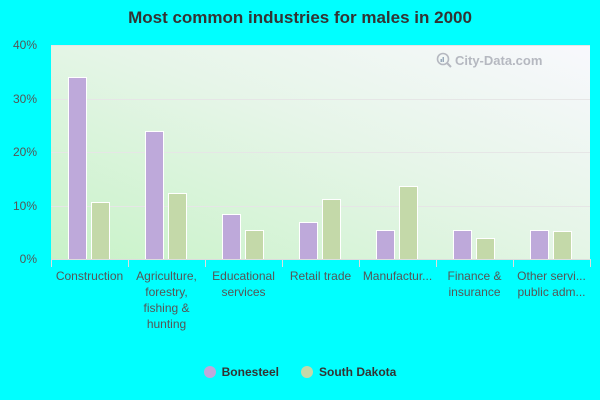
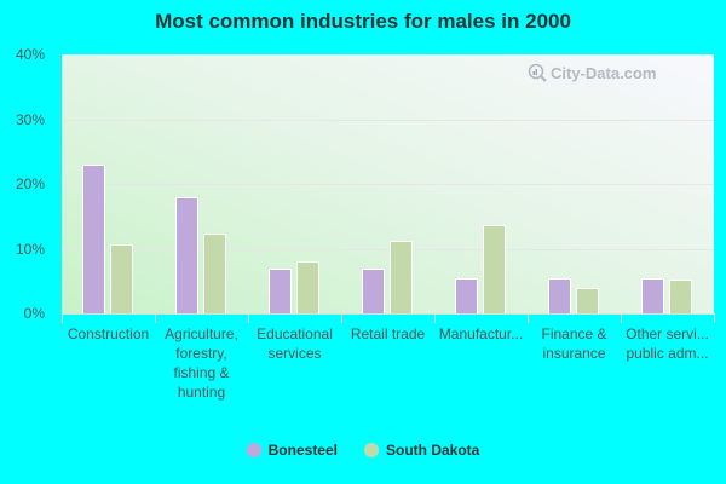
Bonesteel/Construction: 34% -> 23%
Bonesteel/Agriculture, forestry, fishing & hunting: 24% -> 18%
Bonesteel/Educational services: 8% -> 7%
South Dakota/Educational services: 6% -> 8%
